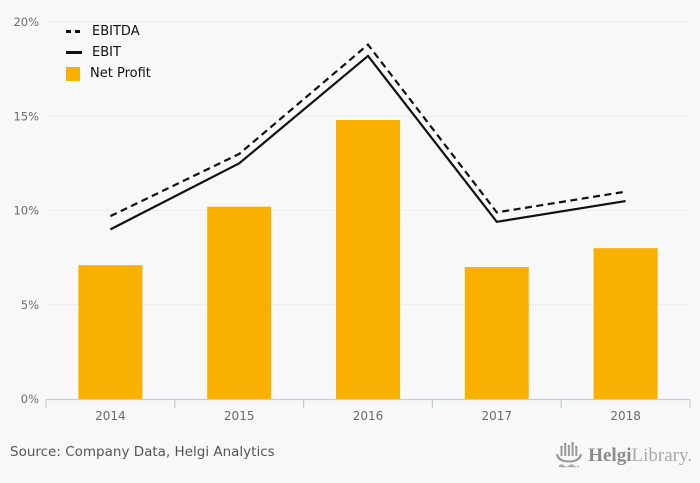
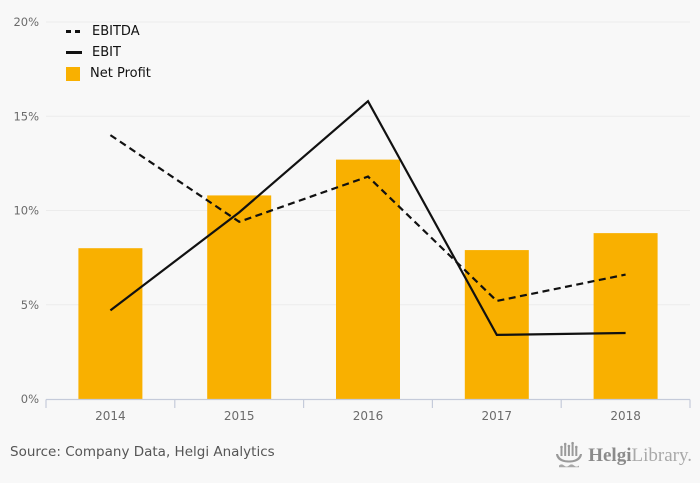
EBITDA/2014: 9.7% -> 14.0%
EBIT/2014: 9.0% -> 4.7%
Net Profit/2014: 7.1% -> 8.0%
EBITDA/2015: 13.0% -> 9.4%
EBIT/2015: 12.5% -> 9.9%
Net Profit/2015: 10.2% -> 10.8%
EBITDA/2016: 18.8% -> 11.8%
EBIT/2016: 18.2% -> 15.8%
Net Profit/2016: 14.8% -> 12.7%
EBITDA/2017: 9.9% -> 5.2%
EBIT/2017: 9.4% -> 3.4%
Net Profit/2017: 7.0% -> 7.9%
EBITDA/2018: 11.0% -> 6.6%
EBIT/2018: 10.5% -> 3.5%
Net Profit/2018: 8.0% -> 8.8%
